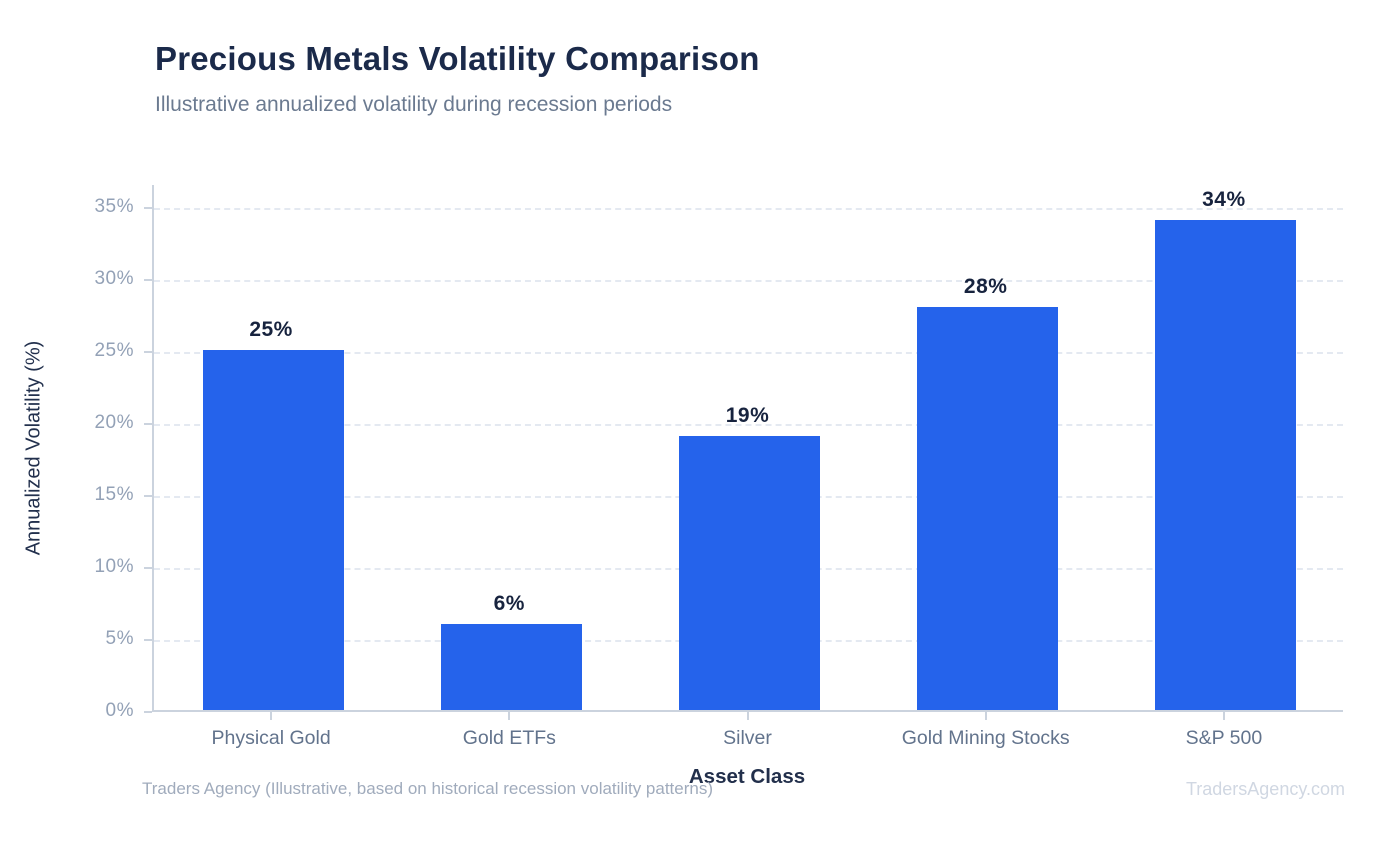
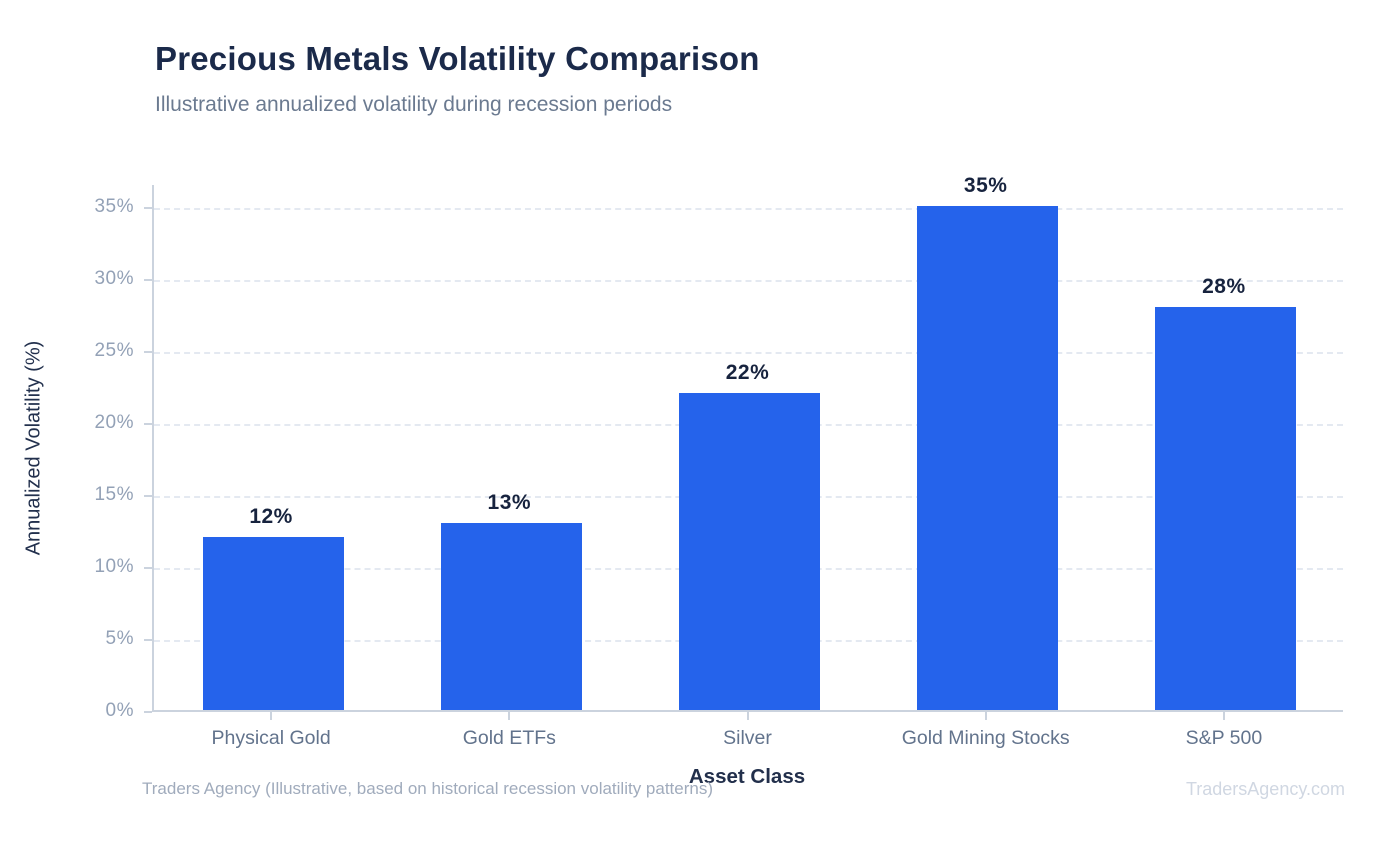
Physical Gold: 25% -> 12%
Gold ETFs: 6% -> 13%
Silver: 19% -> 22%
Gold Mining Stocks: 28% -> 35%
S&P 500: 34% -> 28%
